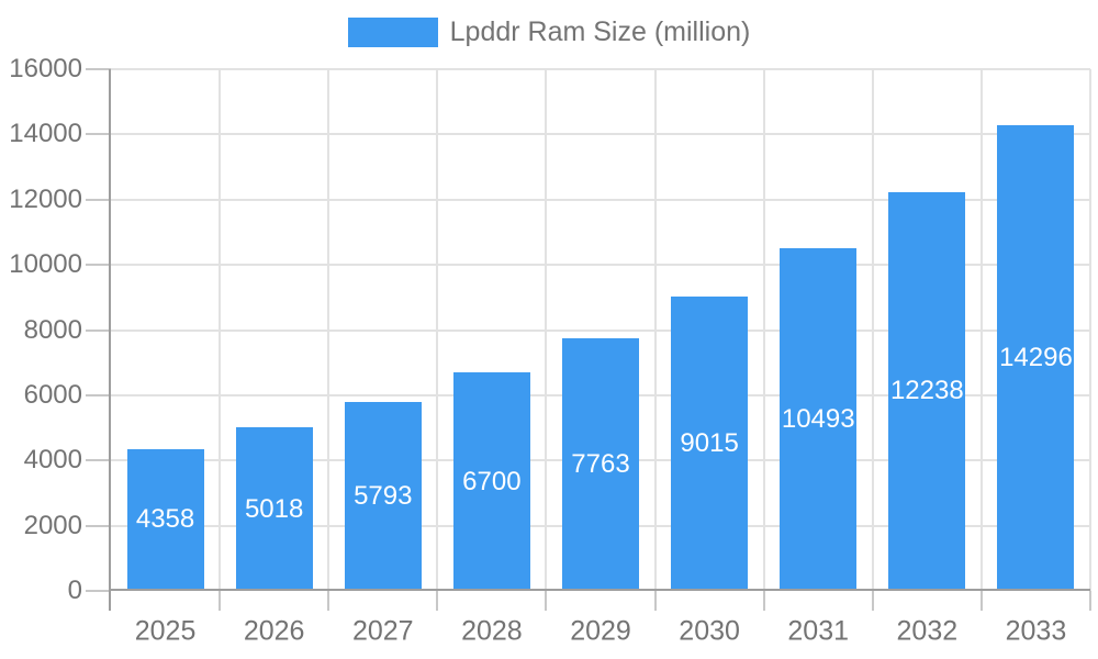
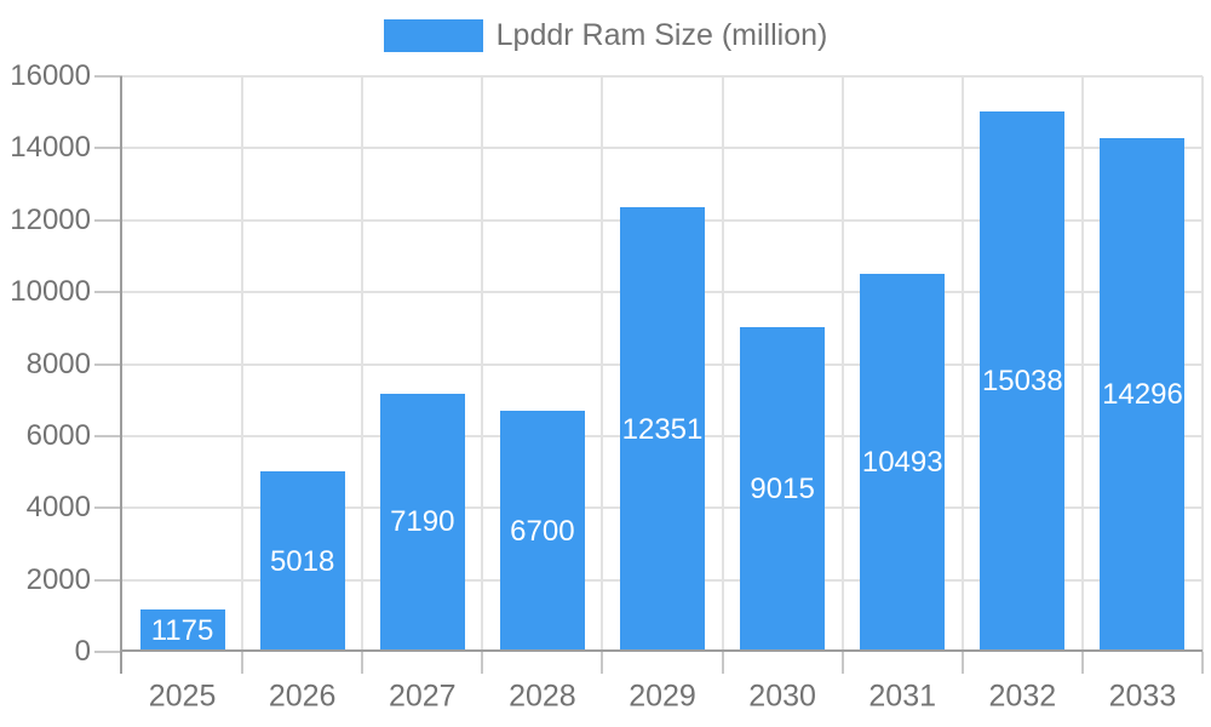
2025: 4358 -> 1175
2027: 5793 -> 7190
2029: 7763 -> 12351
2032: 12238 -> 15038
